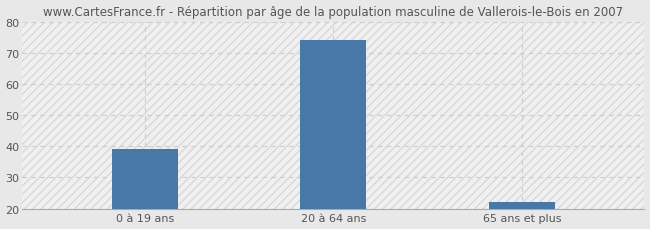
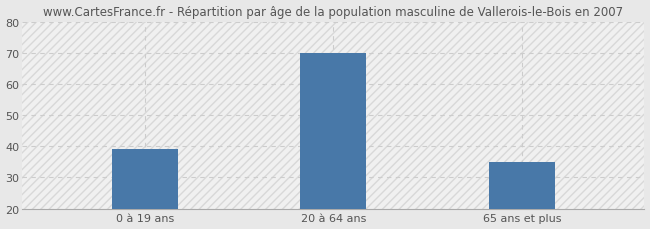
20 à 64 ans: 74 -> 70
65 ans et plus: 22 -> 35
